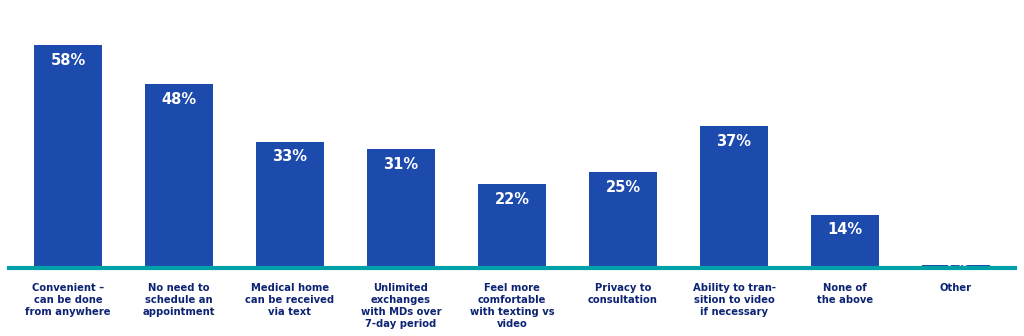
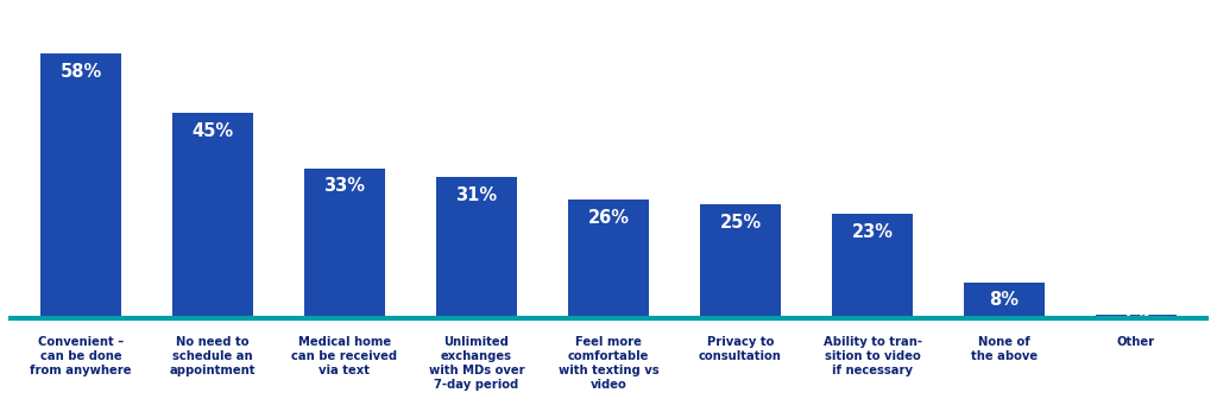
No need to schedule an appointment: 48% -> 45%
Feel more comfortable with texting vs video: 22% -> 26%
Ability to tran- sition to video if necessary: 37% -> 23%
None of the above: 14% -> 8%
